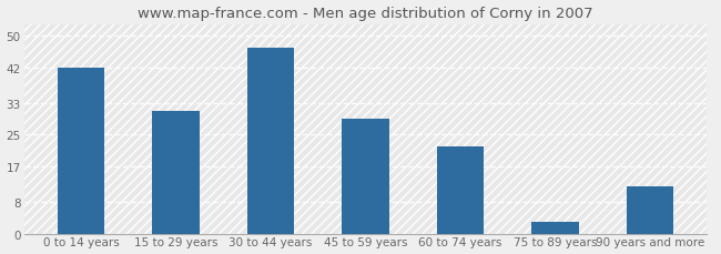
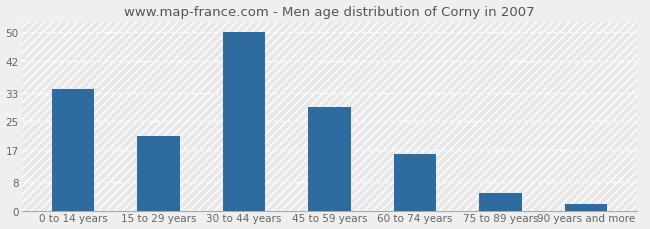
0 to 14 years: 42 -> 34
15 to 29 years: 31 -> 21
30 to 44 years: 47 -> 50
60 to 74 years: 22 -> 16
75 to 89 years: 3 -> 5
90 years and more: 12 -> 2
